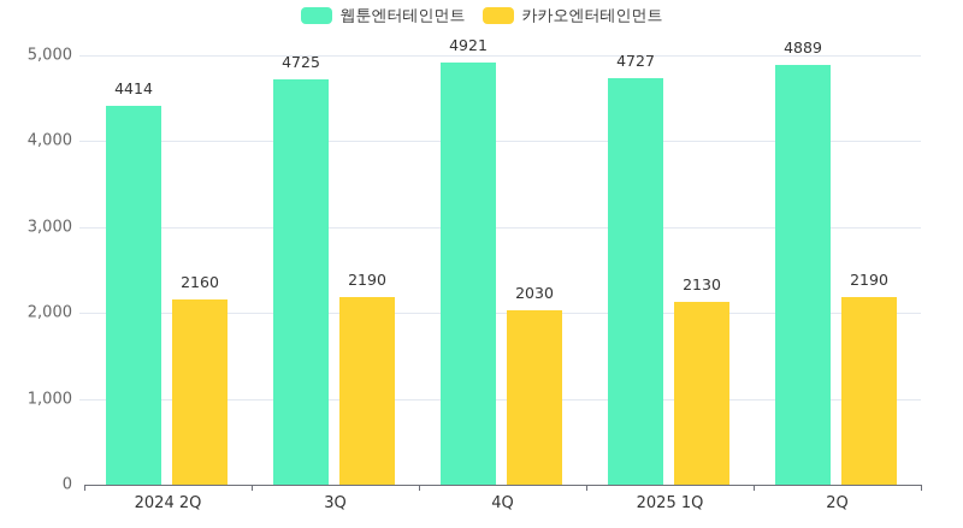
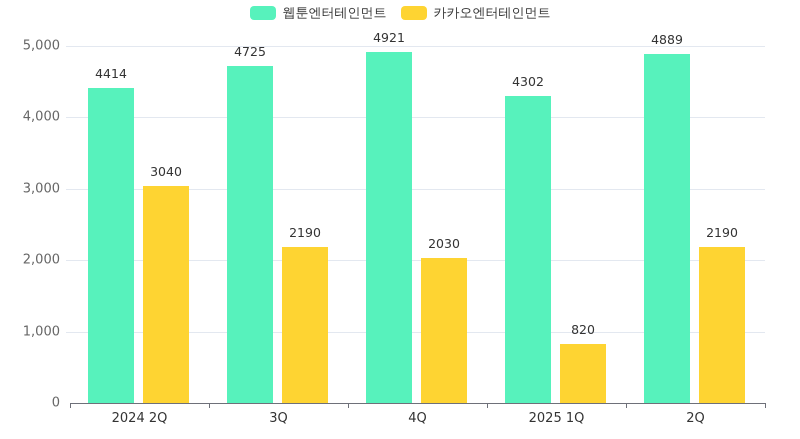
카카오엔터테인먼트/2024 2Q: 2160 -> 3040
웹툰엔터테인먼트/2025 1Q: 4727 -> 4302
카카오엔터테인먼트/2025 1Q: 2130 -> 820
